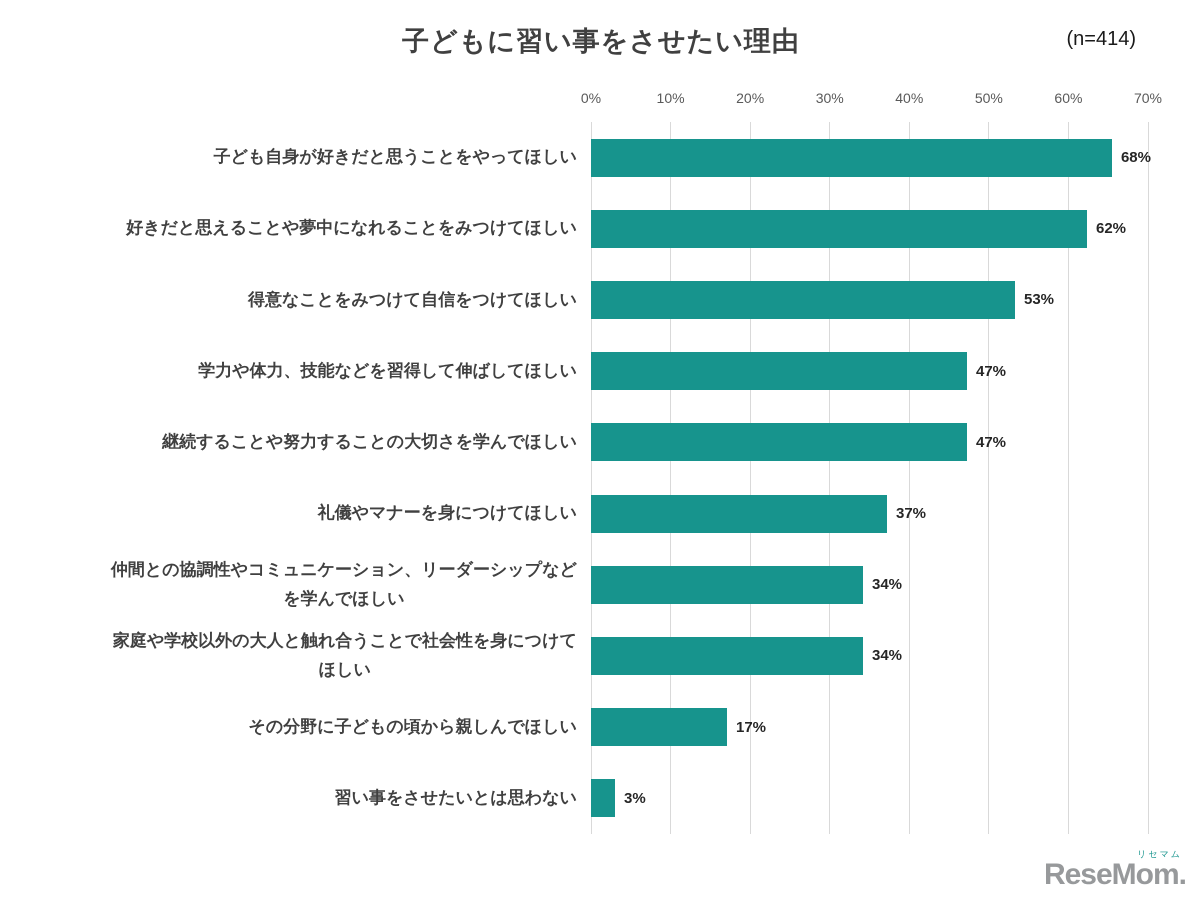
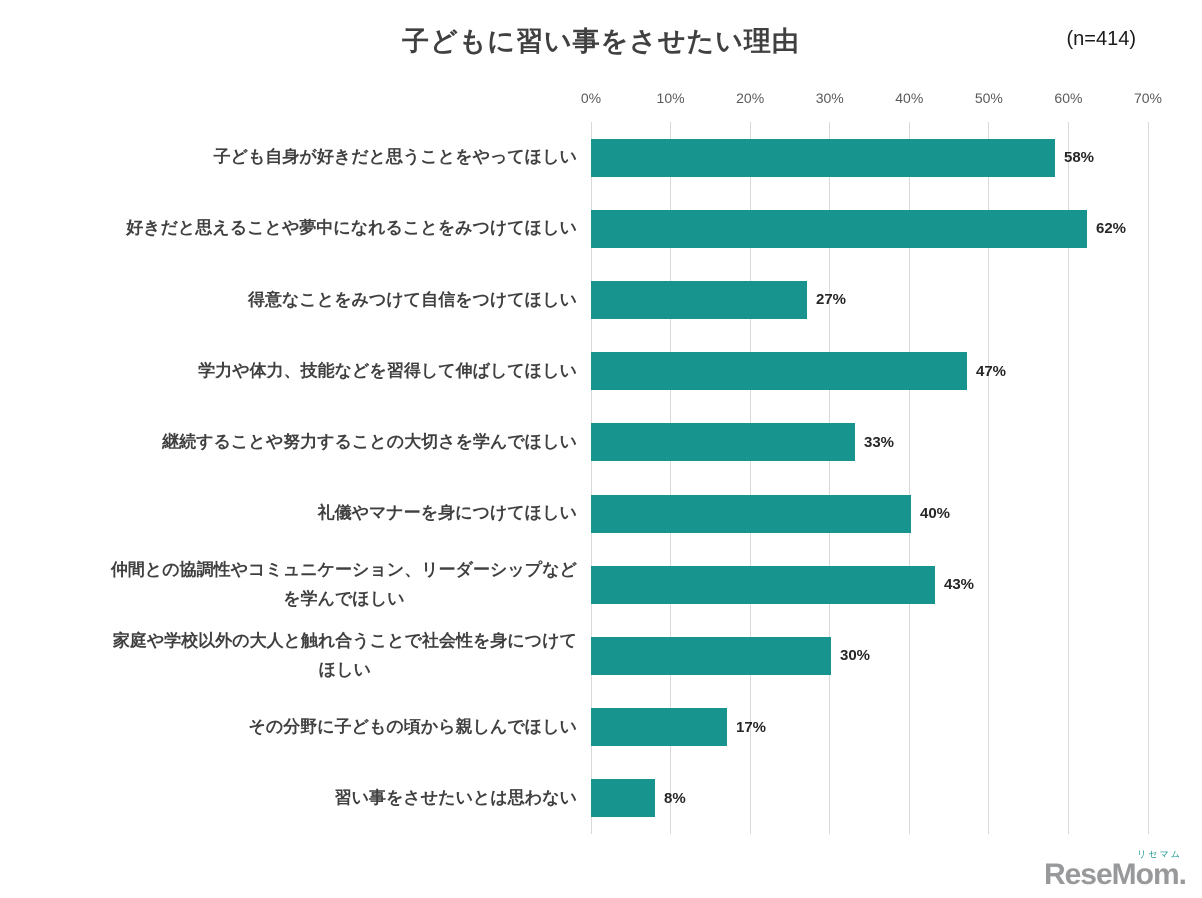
子ども自身が好きだと思うことをやってほしい: 68% -> 58%
得意なことをみつけて自信をつけてほしい: 53% -> 27%
継続することや努力することの大切さを学んでほしい: 47% -> 33%
礼儀やマナーを身につけてほしい: 37% -> 40%
仲間との協調性やコミュニケーション、リーダーシップなど を学んでほしい: 34% -> 43%
家庭や学校以外の大人と触れ合うことで社会性を身につけて ほしい: 34% -> 30%
習い事をさせたいとは思わない: 3% -> 8%
